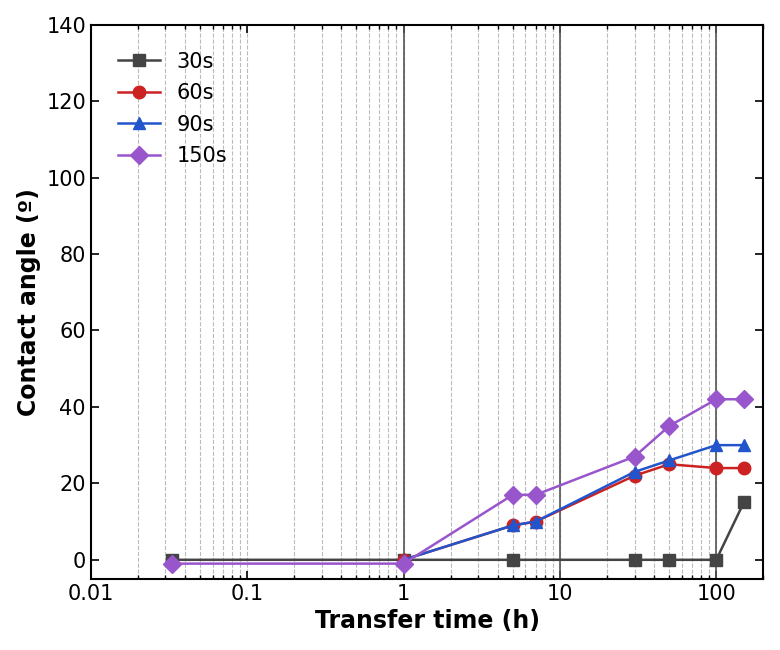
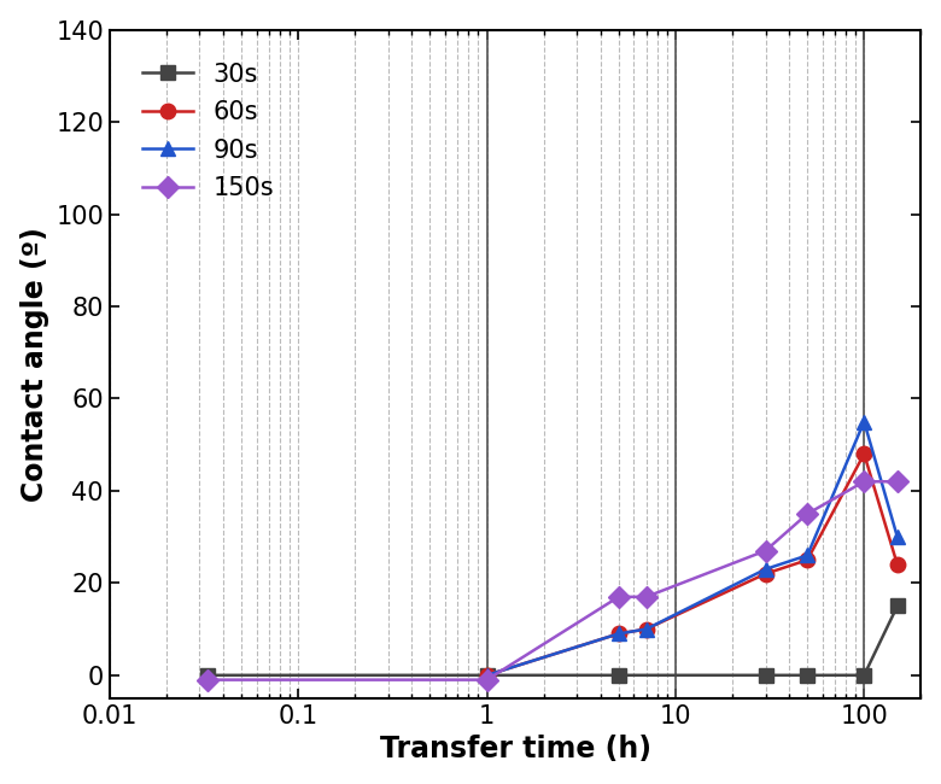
60s/100: 24 -> 48
90s/100: 30 -> 55
